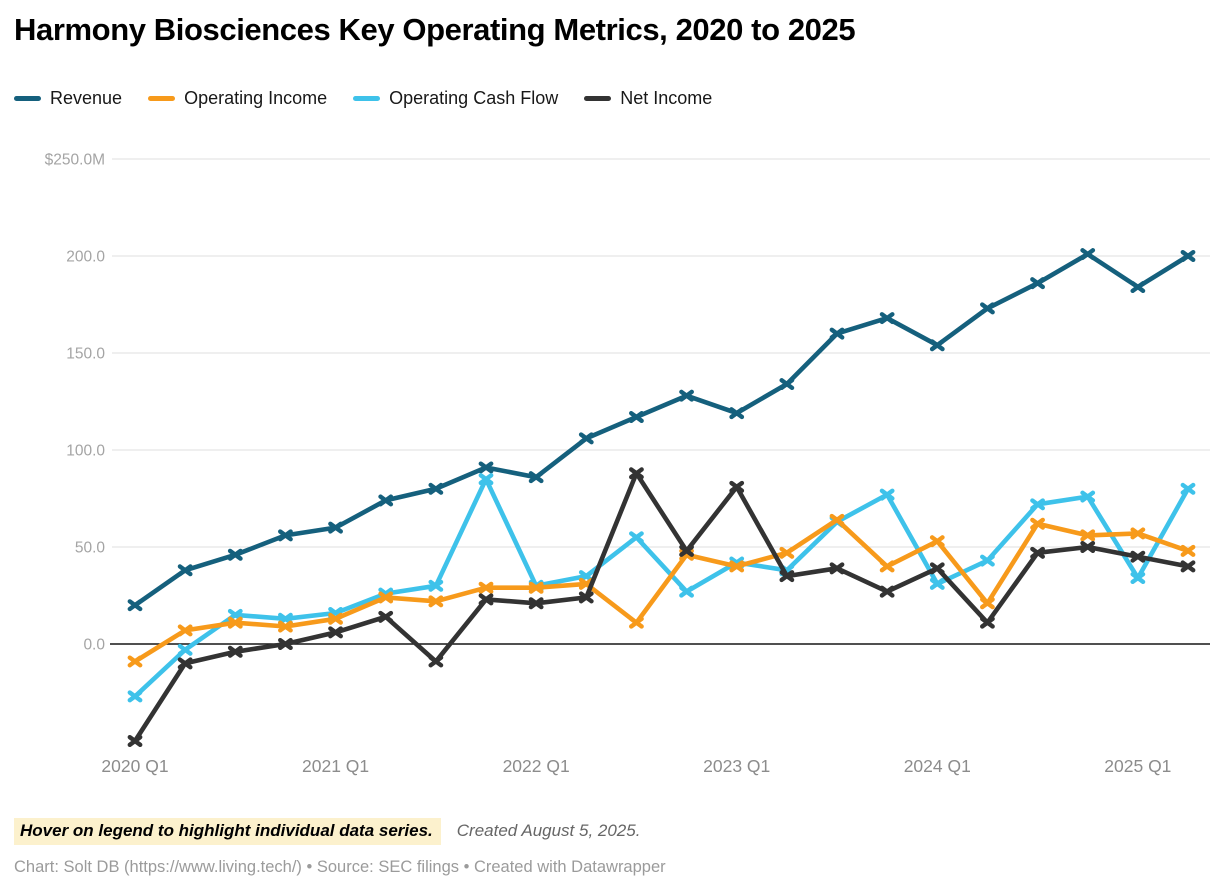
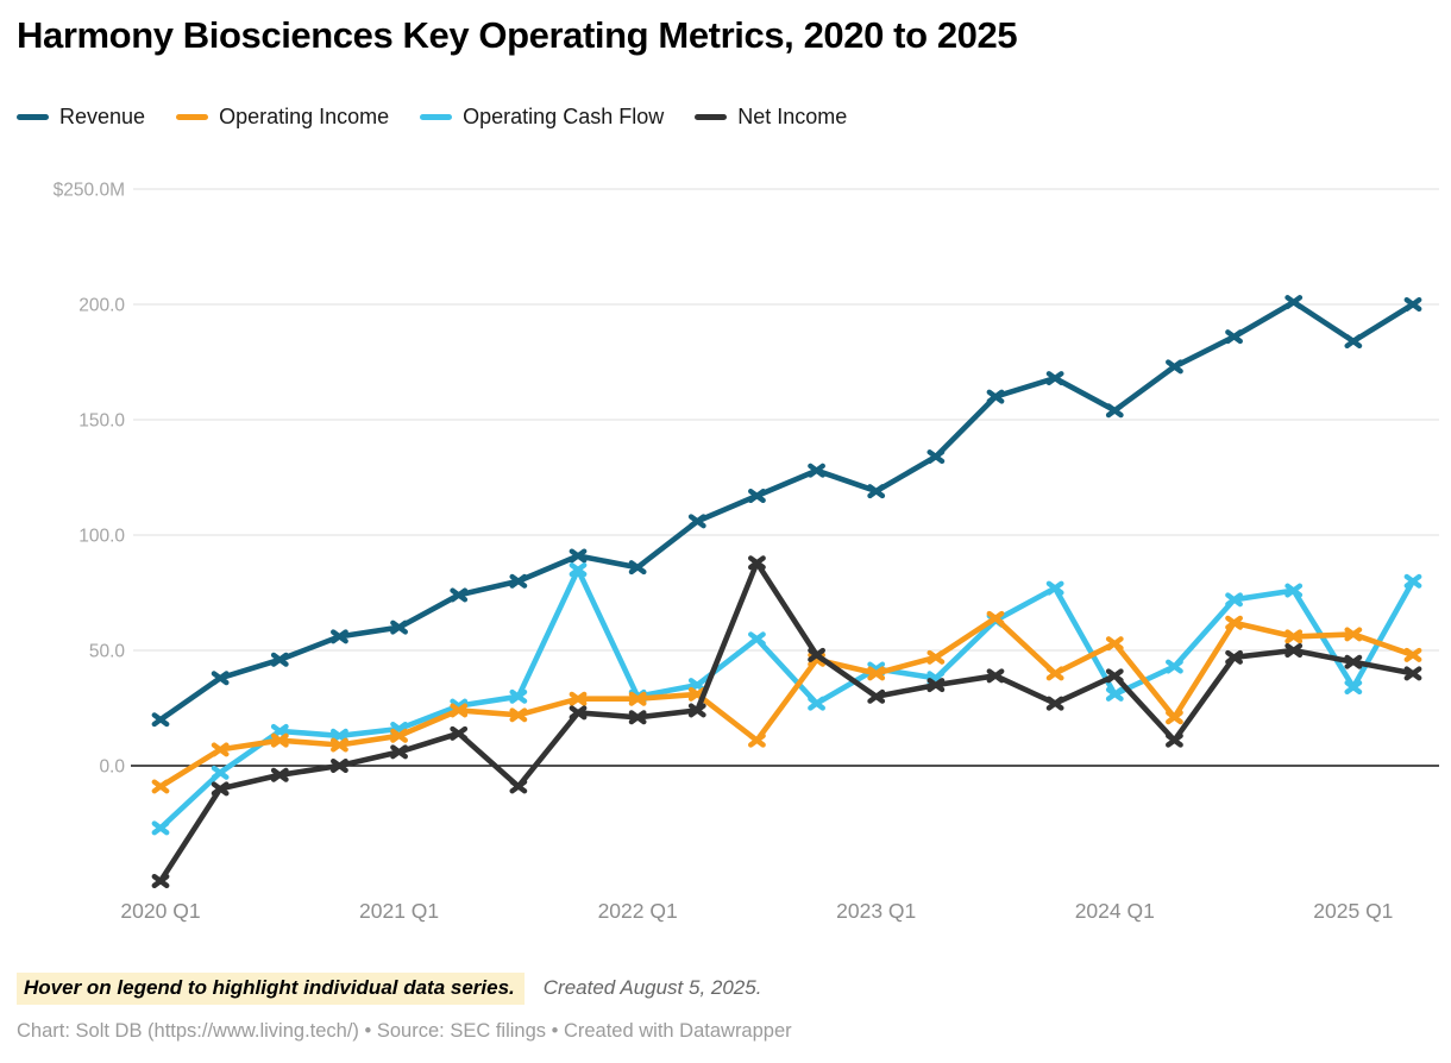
Net Income/2023 Q1: $81M -> $30M
